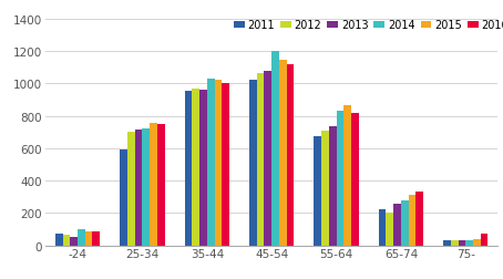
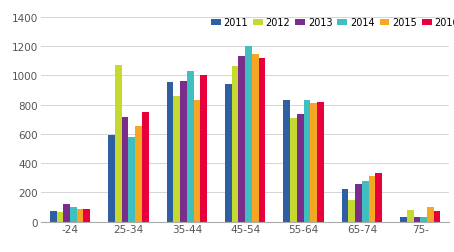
2013/-24: 60 -> 120
2012/25-34: 700 -> 1070
2014/25-34: 720 -> 580
2015/25-34: 760 -> 650
2012/35-44: 960 -> 860
2015/35-44: 1020 -> 830
2011/45-54: 1020 -> 940
2013/45-54: 1080 -> 1130
2011/55-64: 680 -> 830
2015/55-64: 860 -> 810
2012/65-74: 200 -> 150
2012/75-: 30 -> 80
2015/75-: 40 -> 100
